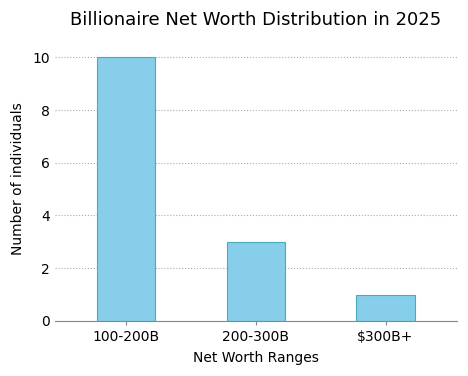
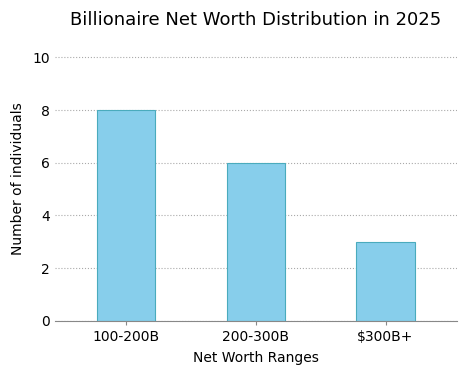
100-200B: 10 -> 8
200-300B: 3 -> 6
$300B+: 1 -> 3
